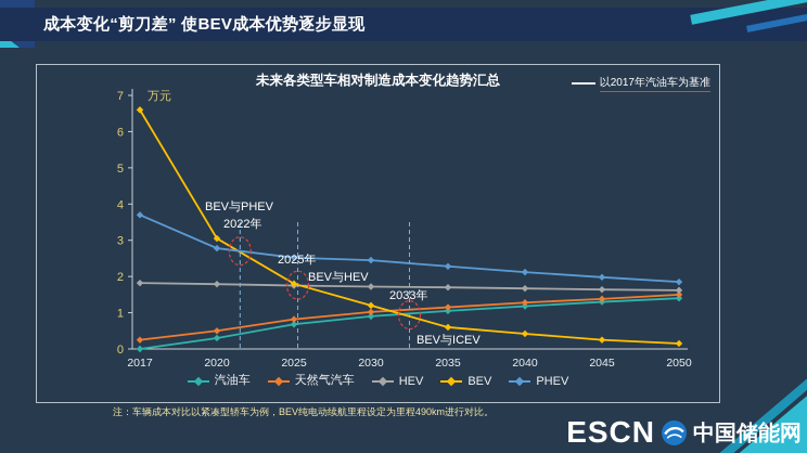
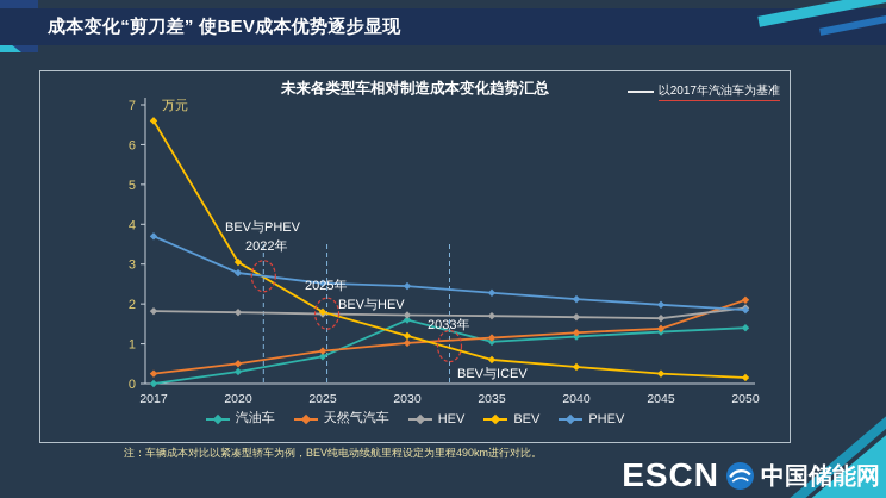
汽油车/2030: 0.9 -> 1.6
天然气汽车/2050: 1.5 -> 2.1
HEV/2050: 1.6 -> 1.9
